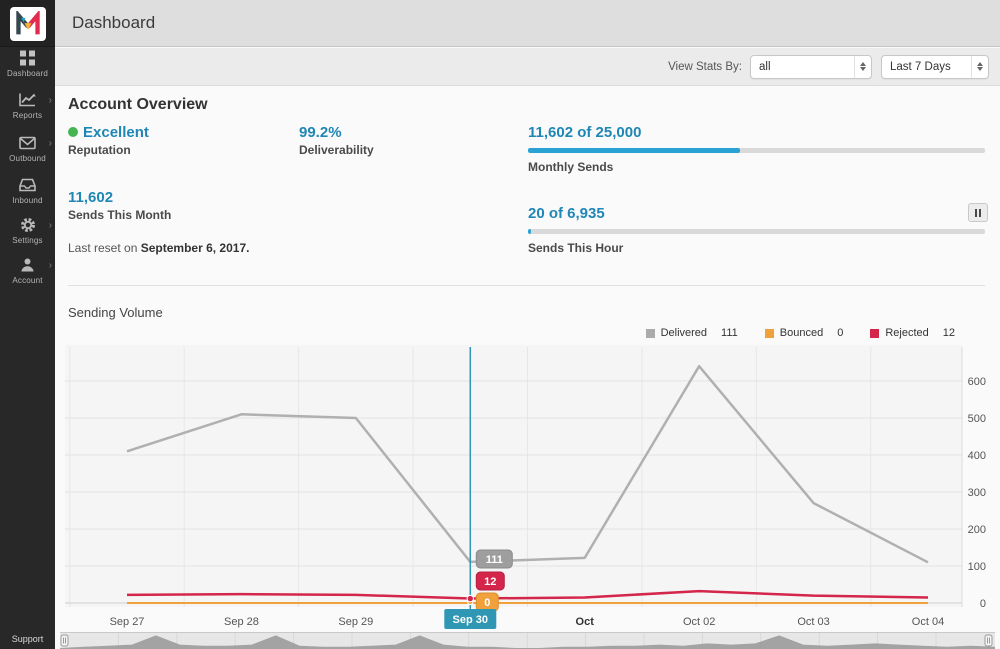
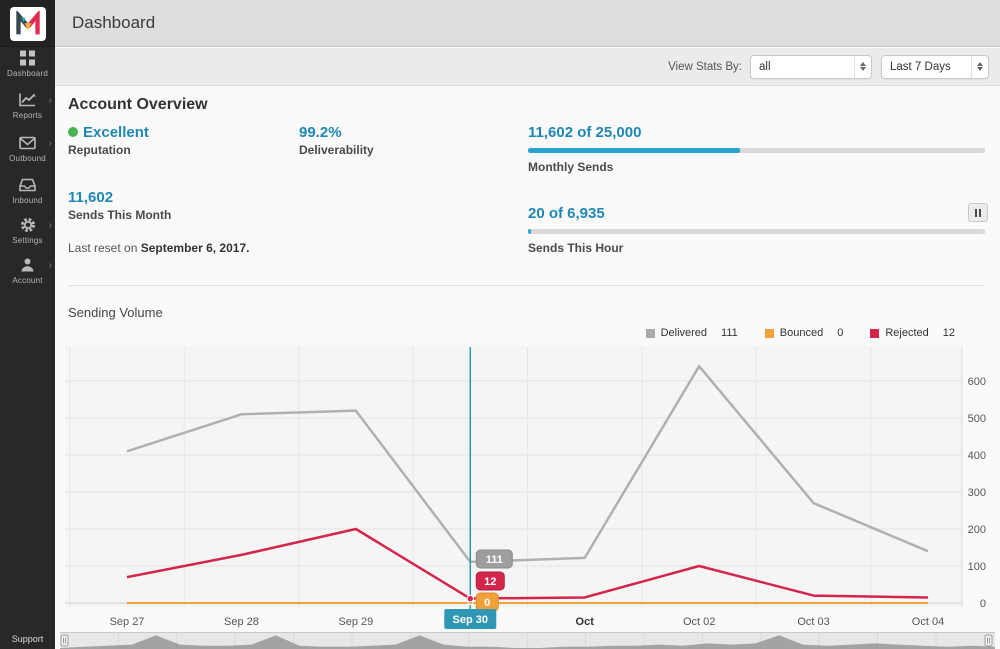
Rejected/Sep 27: 20 -> 70
Rejected/Sep 28: 20 -> 130
Delivered/Sep 29: 500 -> 520
Rejected/Sep 29: 20 -> 200
Rejected/Oct 02: 30 -> 100
Delivered/Oct 04: 110 -> 140
